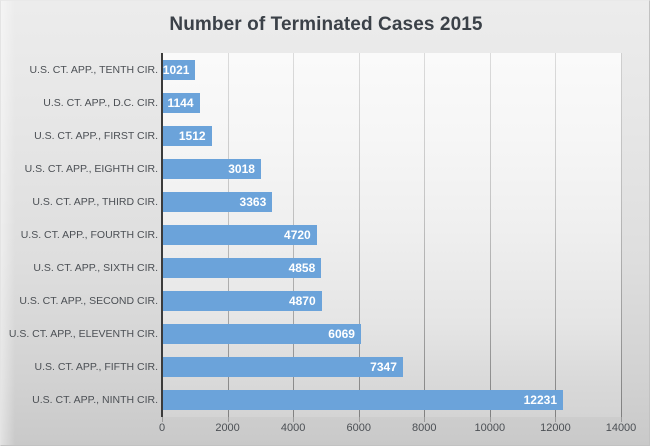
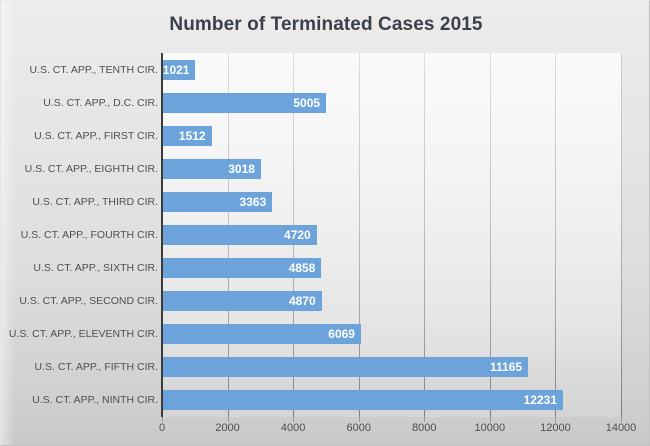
U.S. CT. APP., D.C. CIR.: 1144 -> 5005
U.S. CT. APP., FIFTH CIR.: 7347 -> 11165
